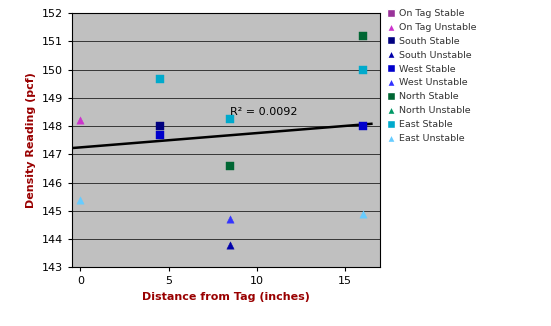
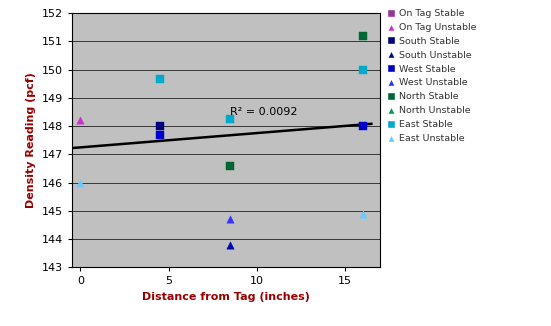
East Unstable/0: 145.4 -> 146.0
